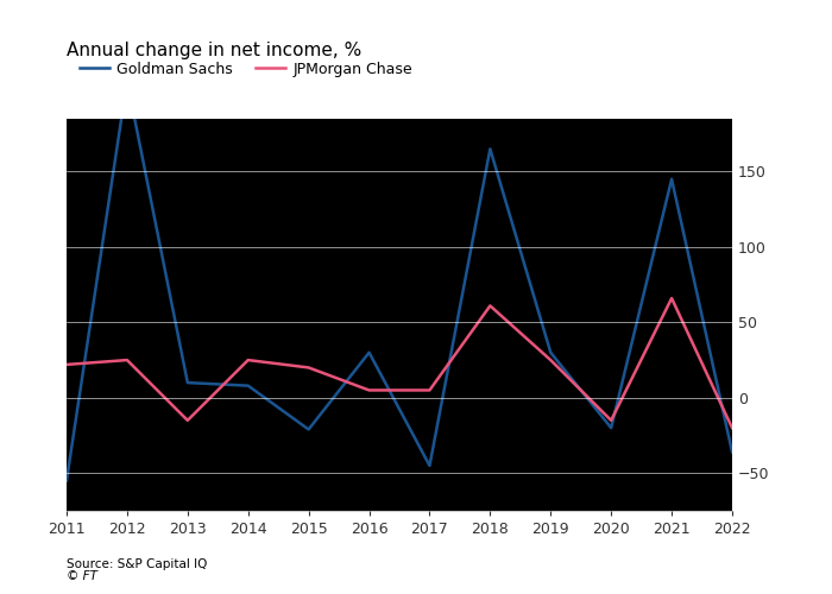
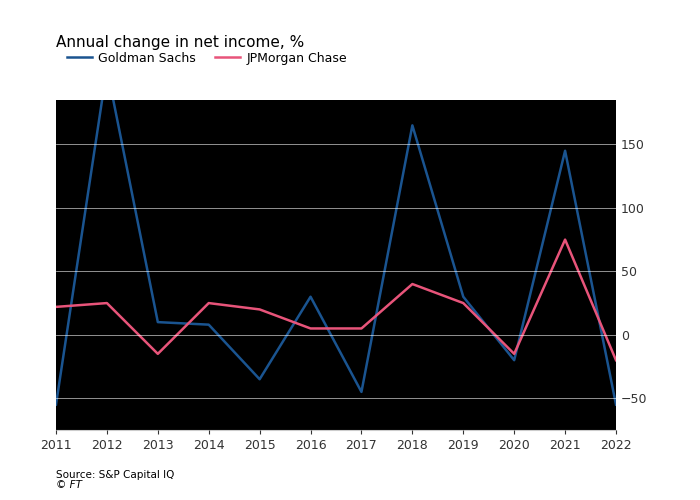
Goldman Sachs/2015: -21 -> -35
JPMorgan Chase/2018: 61 -> 40
JPMorgan Chase/2021: 66 -> 75
Goldman Sachs/2022: -36 -> -55
